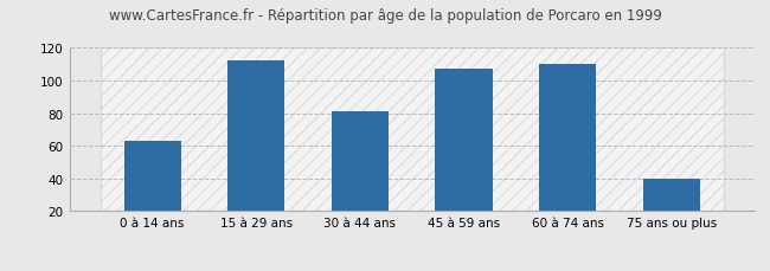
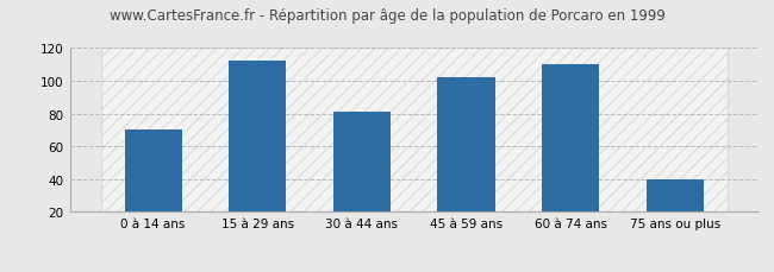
0 à 14 ans: 63 -> 70
45 à 59 ans: 107 -> 102
